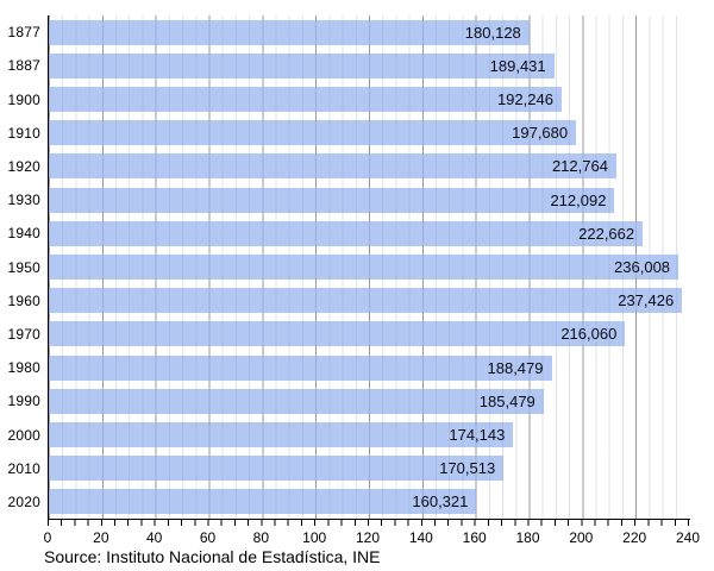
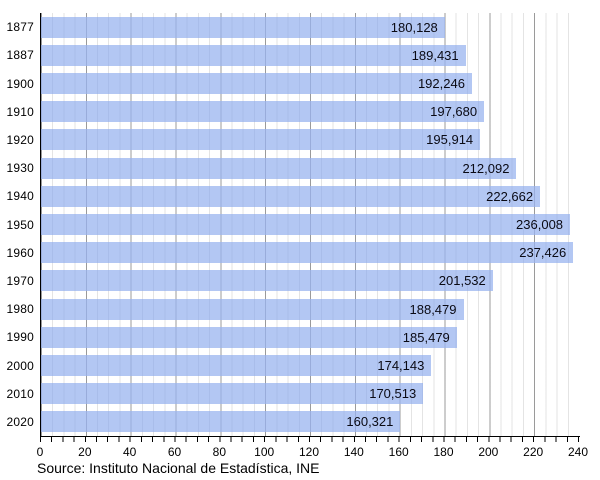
1920: 212,764 -> 195,914
1970: 216,060 -> 201,532
